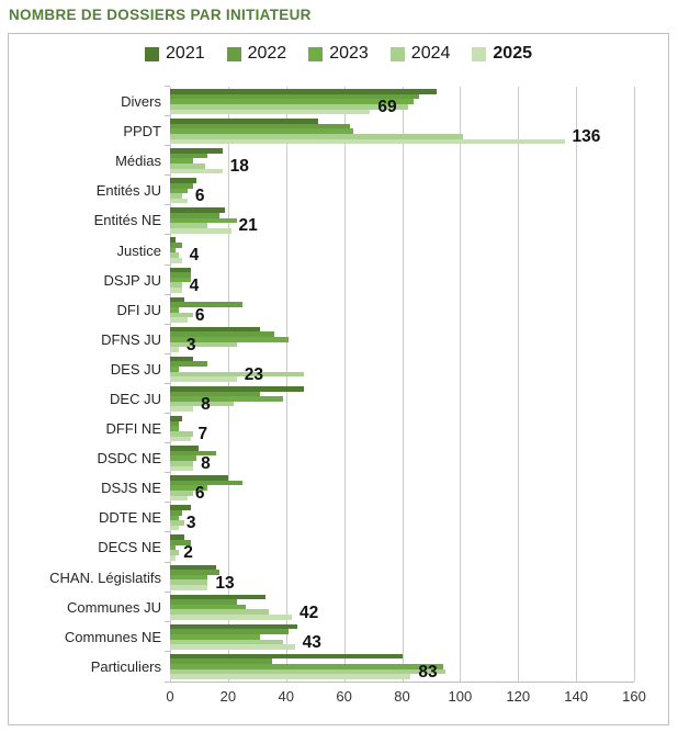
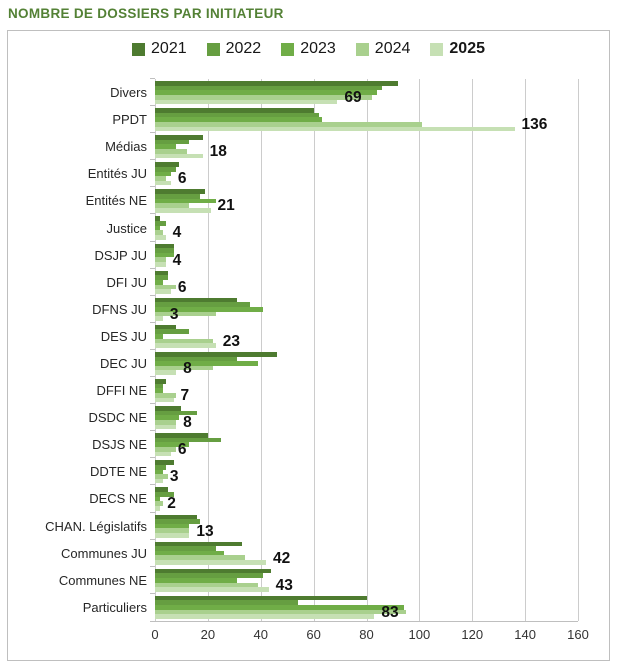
2021/PPDT: 51 -> 60
2022/DFI JU: 25 -> 5
2024/DES JU: 46 -> 22
2022/Particuliers: 35 -> 54
